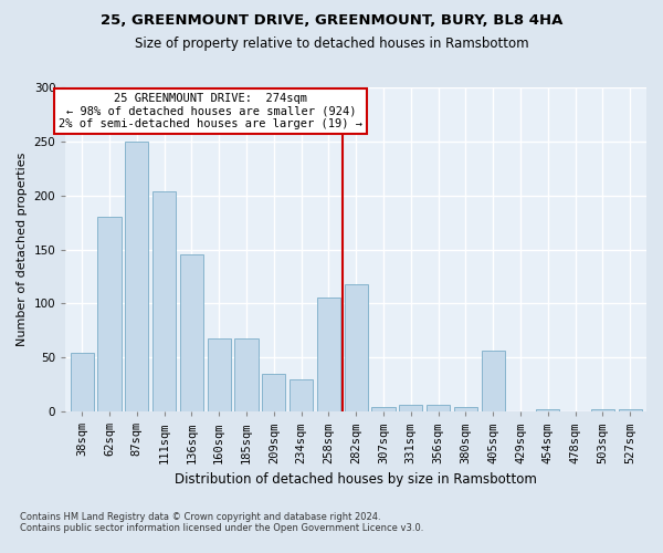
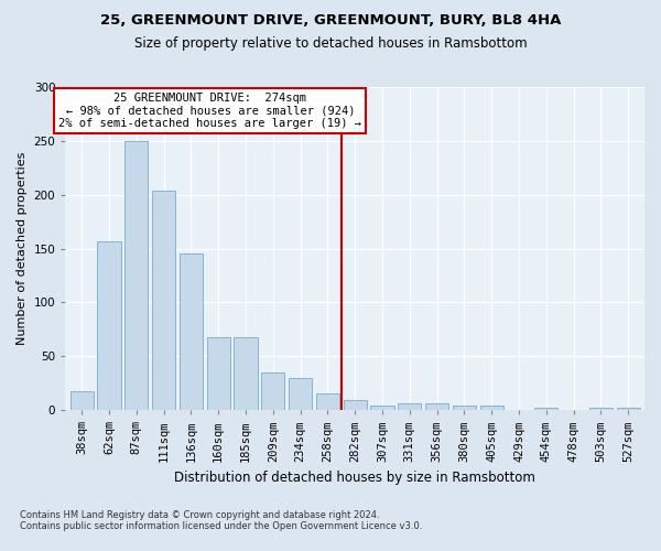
38sqm: 54 -> 18
62sqm: 180 -> 157
258sqm: 106 -> 16
282sqm: 118 -> 9
405sqm: 56 -> 4
